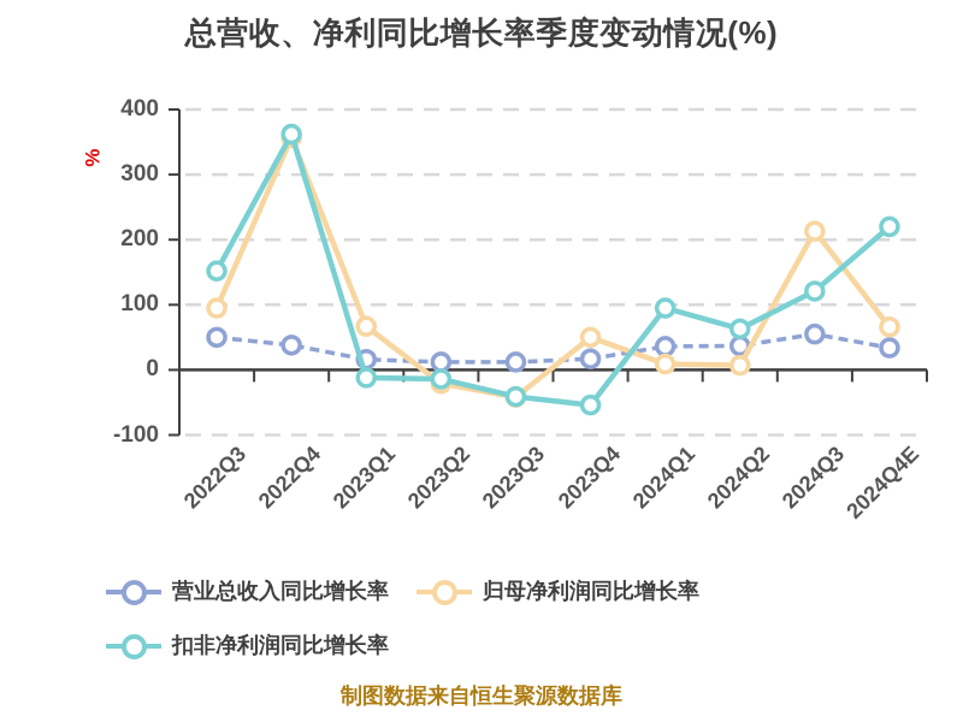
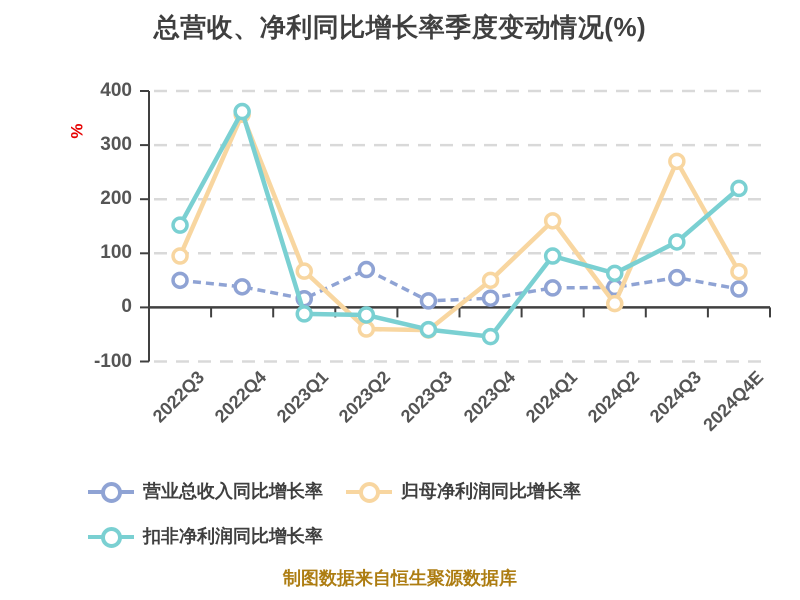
营业总收入同比增长率/2023Q2: 10 -> 70
归母净利润同比增长率/2023Q2: -20 -> -40
归母净利润同比增长率/2024Q1: 10 -> 160
归母净利润同比增长率/2024Q3: 210 -> 270
